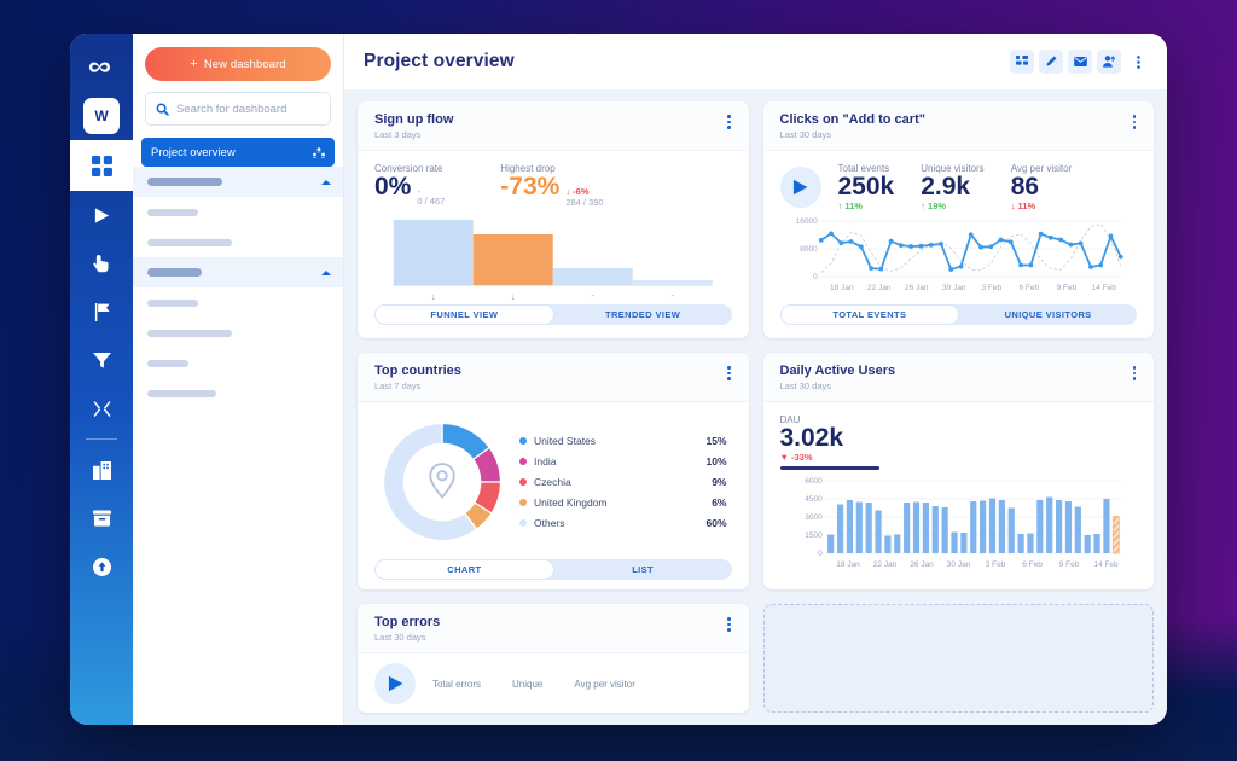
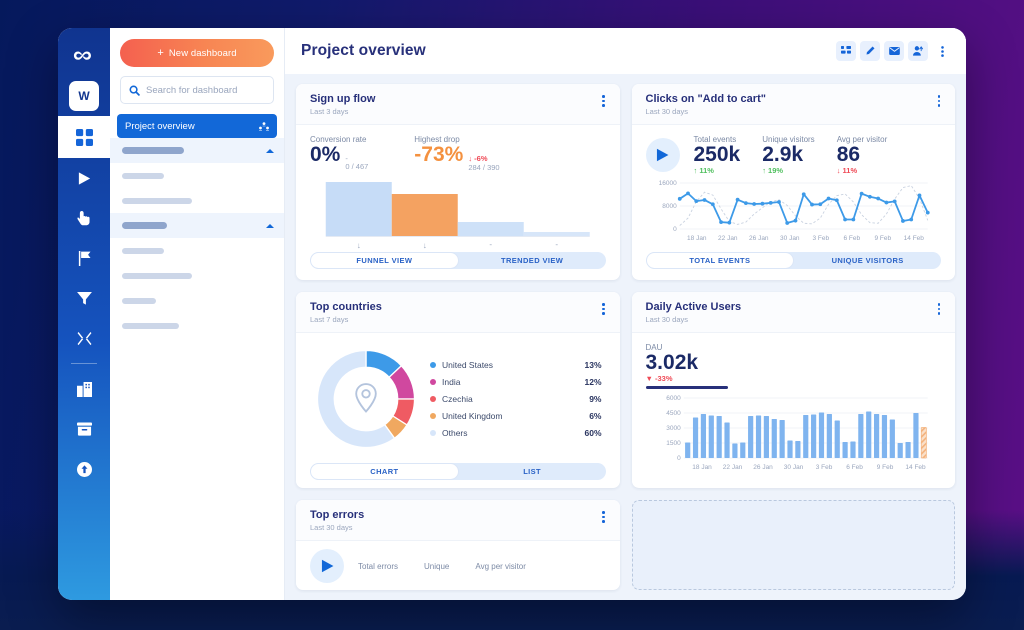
Top countries/United States: 15% -> 13%
Top countries/India: 10% -> 12%
